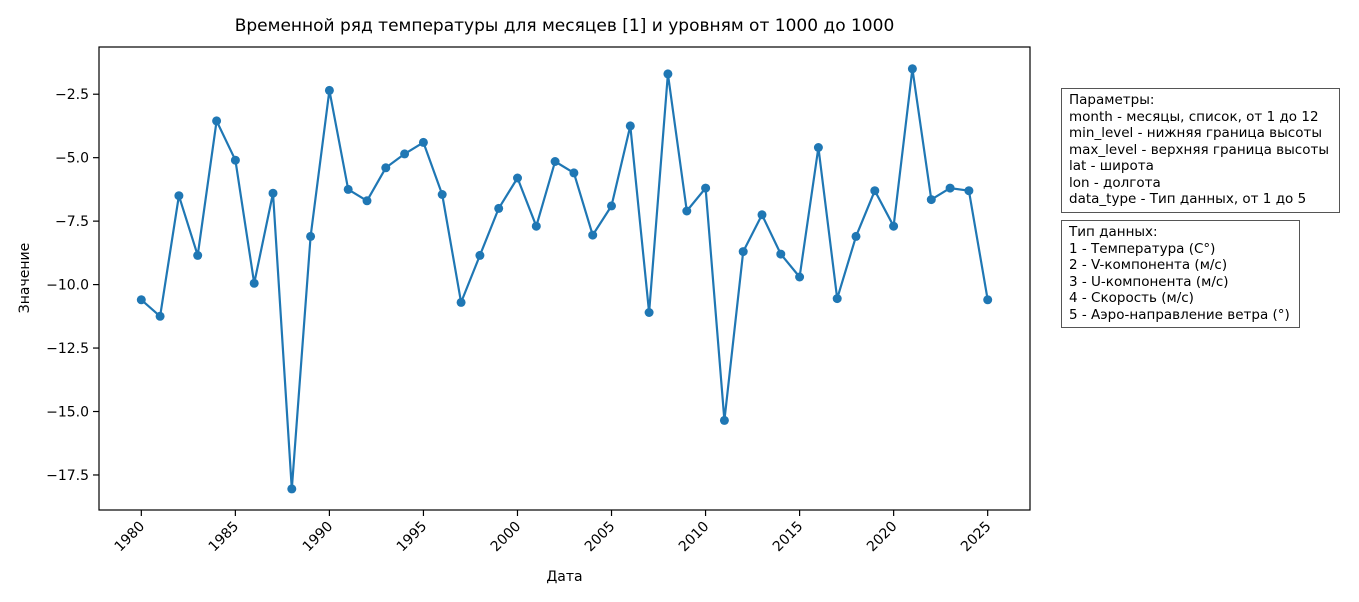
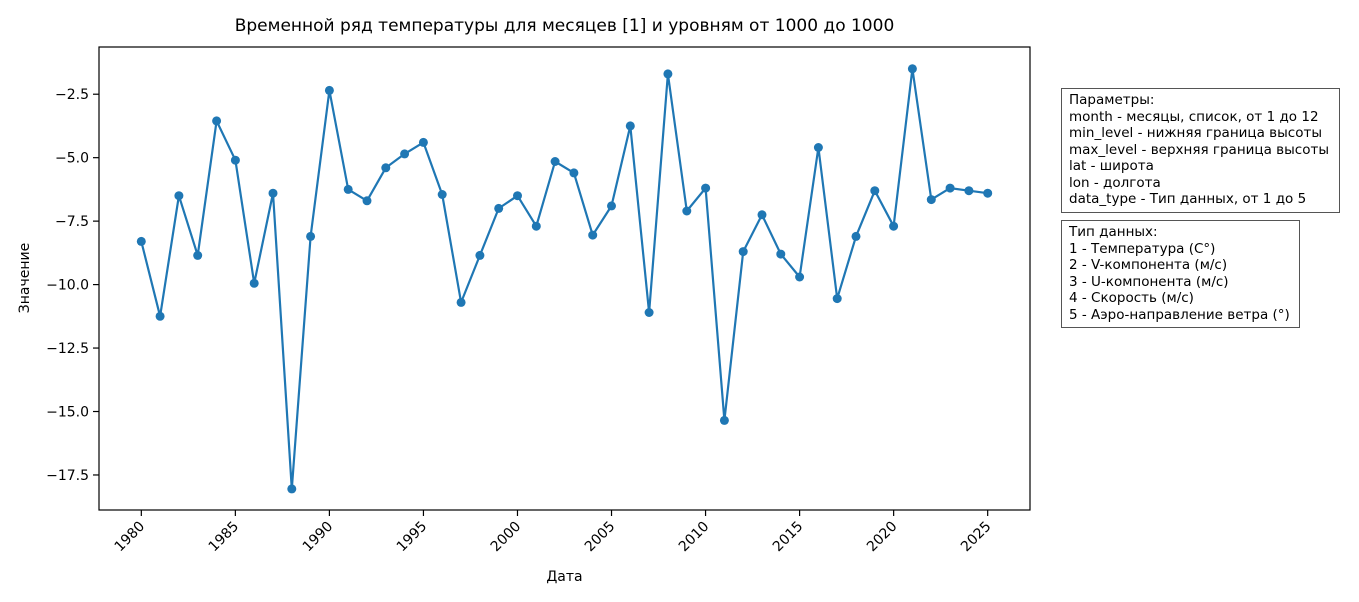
1980: -10.6 -> -8.3
2000: -5.8 -> -6.5
2025: -10.6 -> -6.4
